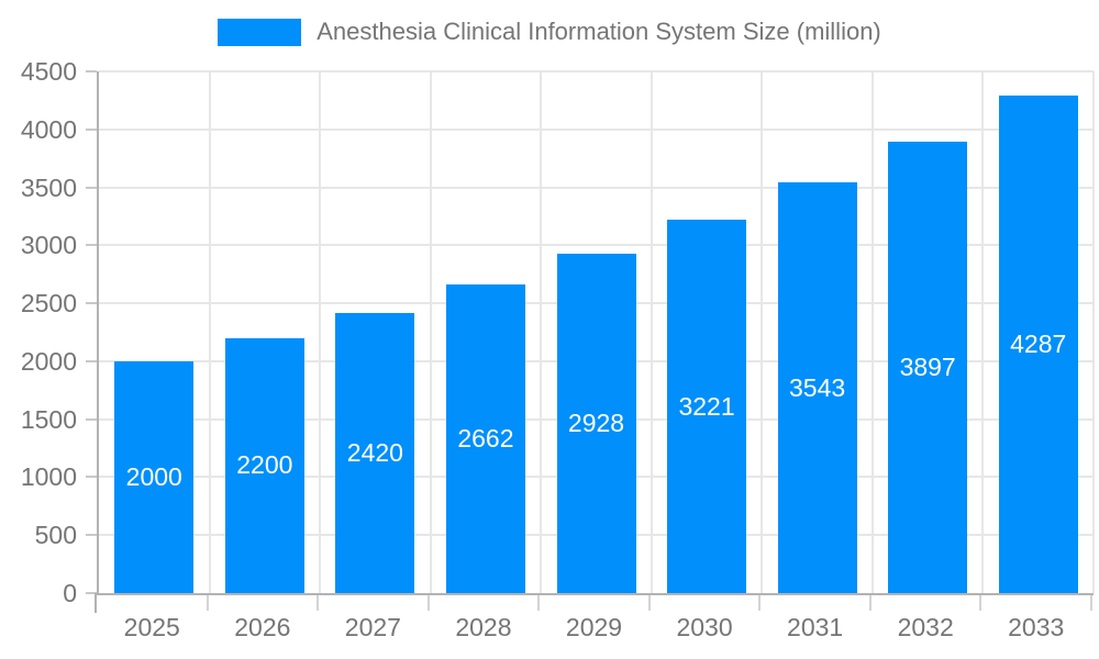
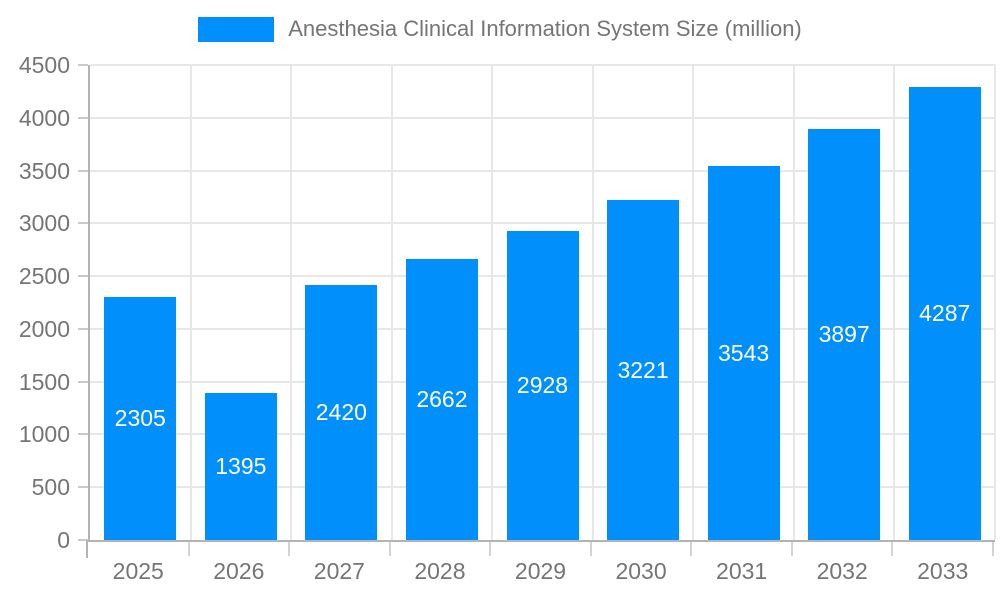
2025: 2000 -> 2305
2026: 2200 -> 1395
